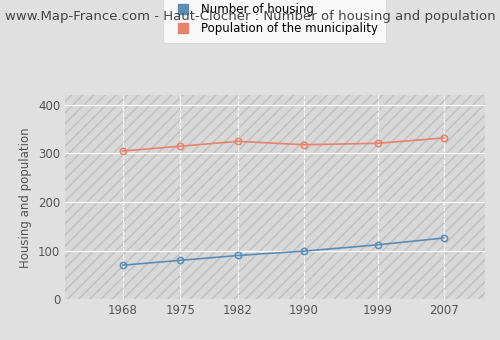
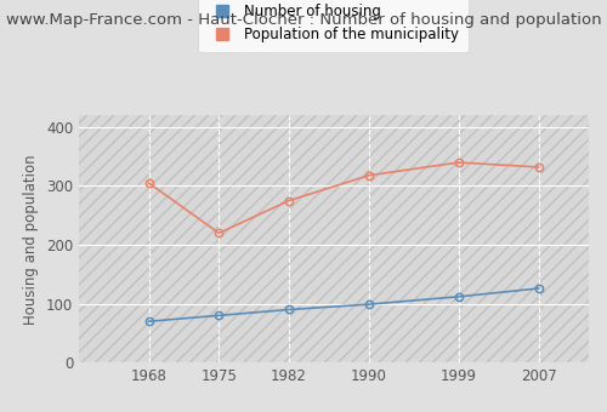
Population of the municipality/1975: 315 -> 220
Population of the municipality/1982: 325 -> 275
Population of the municipality/1999: 321 -> 340
